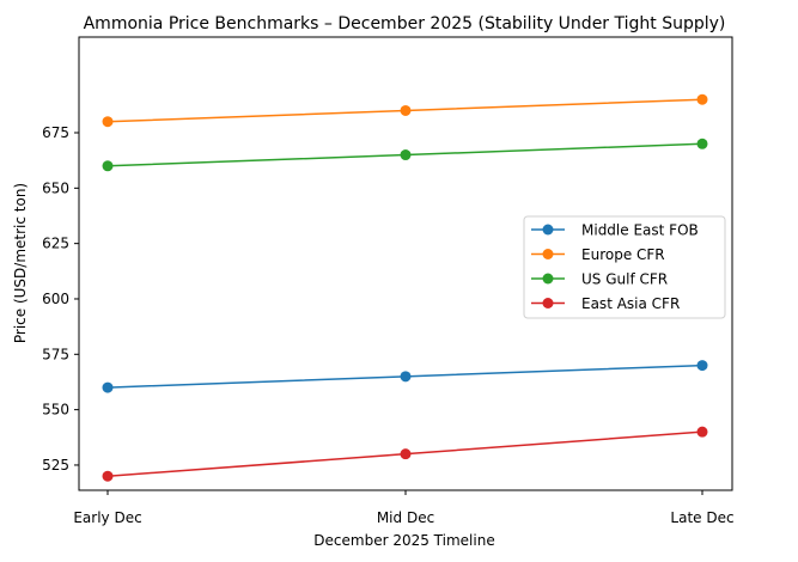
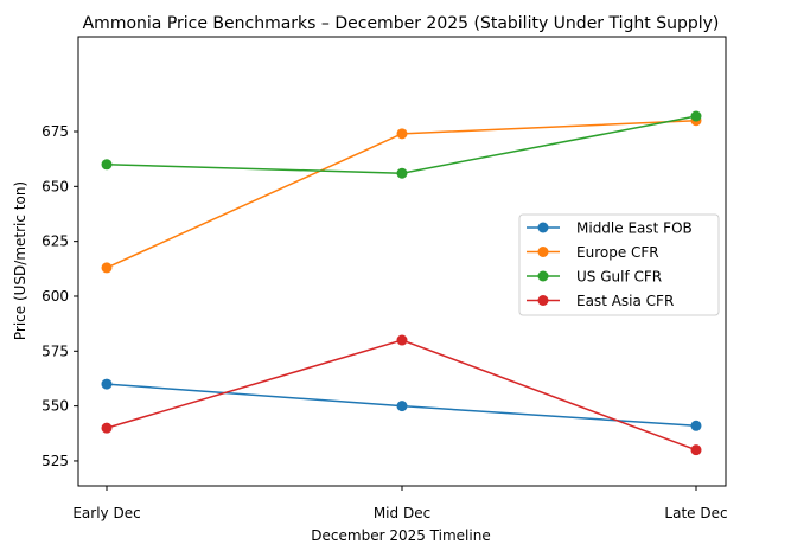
Europe CFR/Early Dec: 680 -> 613
East Asia CFR/Early Dec: 520 -> 540
Middle East FOB/Mid Dec: 565 -> 550
Europe CFR/Mid Dec: 685 -> 674
US Gulf CFR/Mid Dec: 665 -> 656
East Asia CFR/Mid Dec: 530 -> 580
Middle East FOB/Late Dec: 570 -> 541
Europe CFR/Late Dec: 690 -> 680
US Gulf CFR/Late Dec: 670 -> 682
East Asia CFR/Late Dec: 540 -> 530
